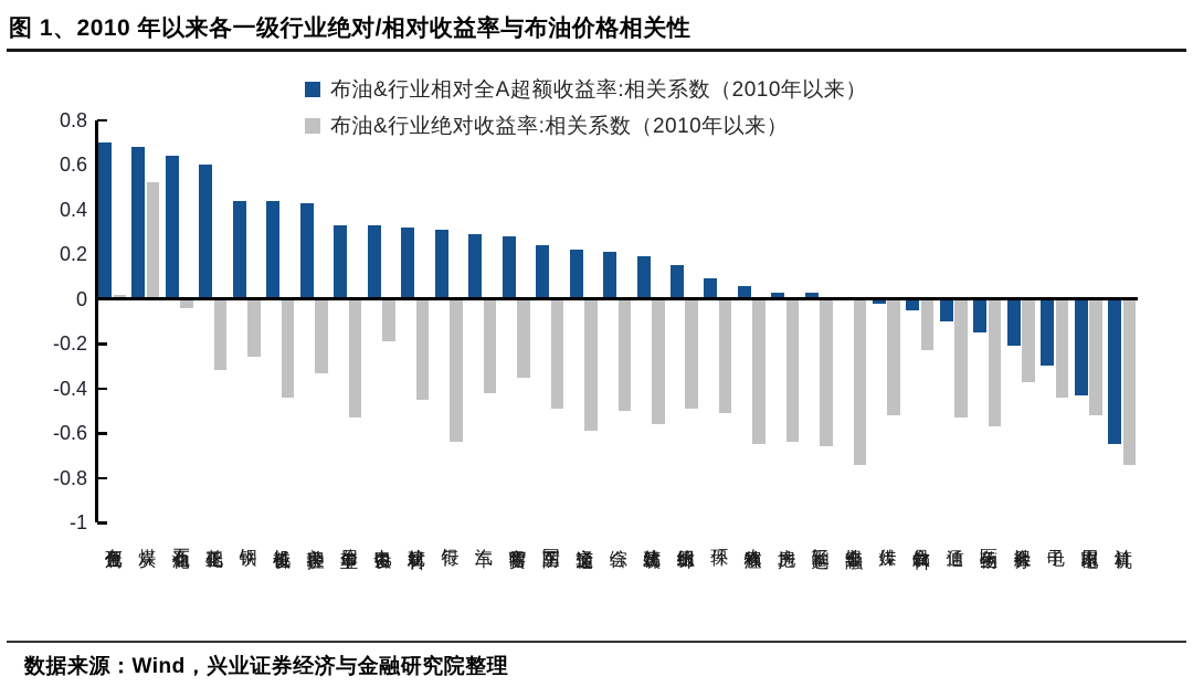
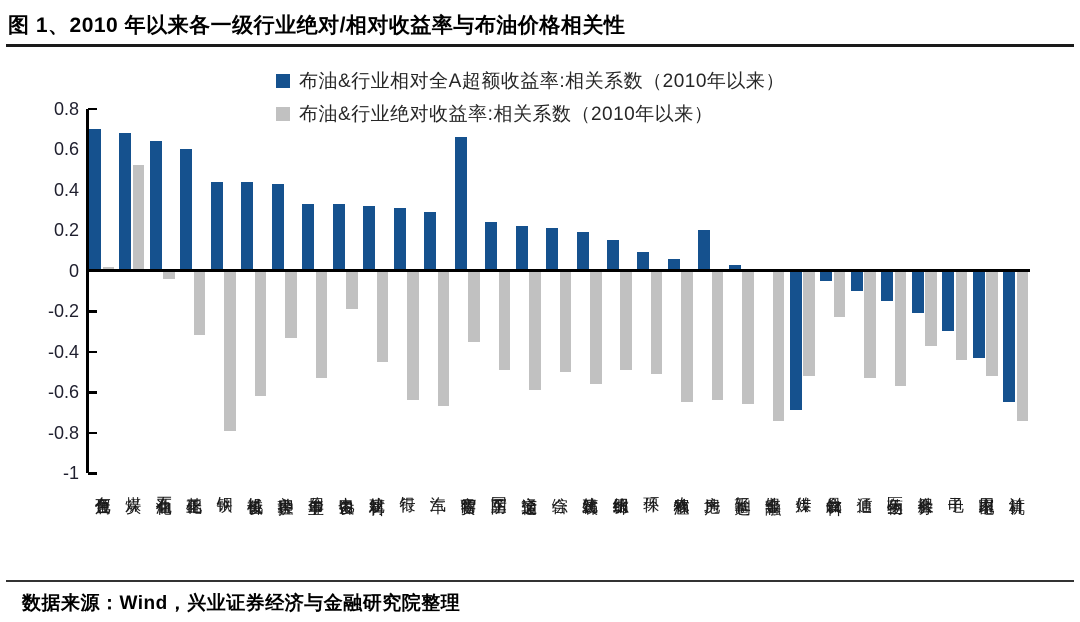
布油&行业绝对收益率:相关系数（2010年以来）/钢铁: -0.26 -> -0.79
布油&行业绝对收益率:相关系数（2010年以来）/机械设备: -0.44 -> -0.62
布油&行业绝对收益率:相关系数（2010年以来）/汽车: -0.42 -> -0.67
布油&行业相对全A超额收益率:相关系数（2010年以来）/商贸零售: 0.28 -> 0.66
布油&行业相对全A超额收益率:相关系数（2010年以来）/房地产: 0.03 -> 0.20
布油&行业相对全A超额收益率:相关系数（2010年以来）/传媒: -0.02 -> -0.69
